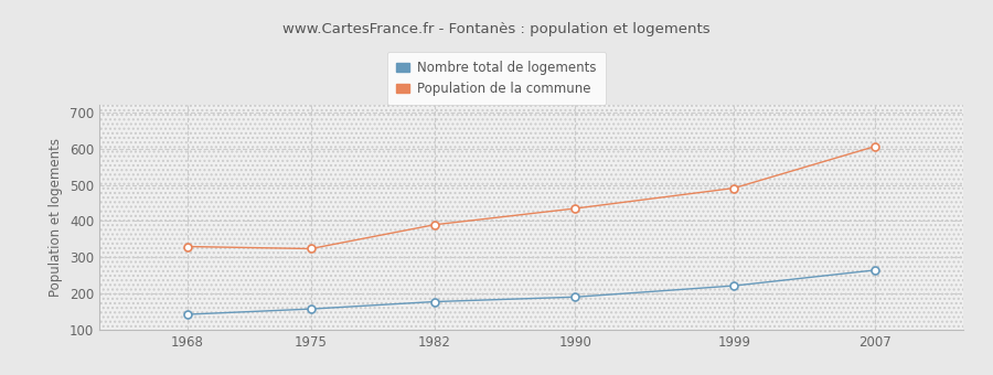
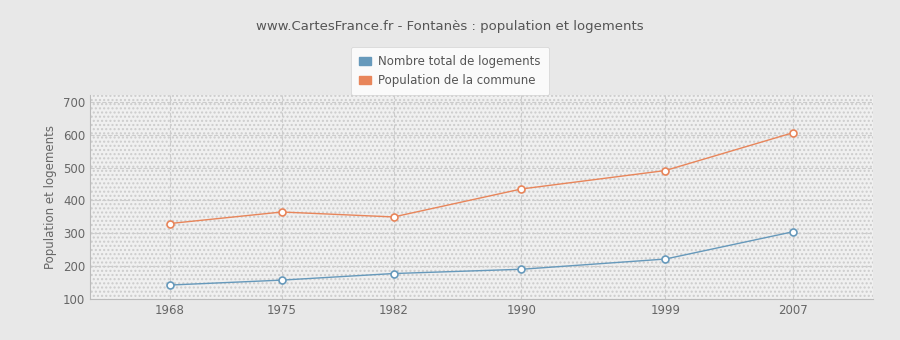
Population de la commune/1975: 324 -> 365
Population de la commune/1982: 390 -> 350
Nombre total de logements/2007: 265 -> 305
